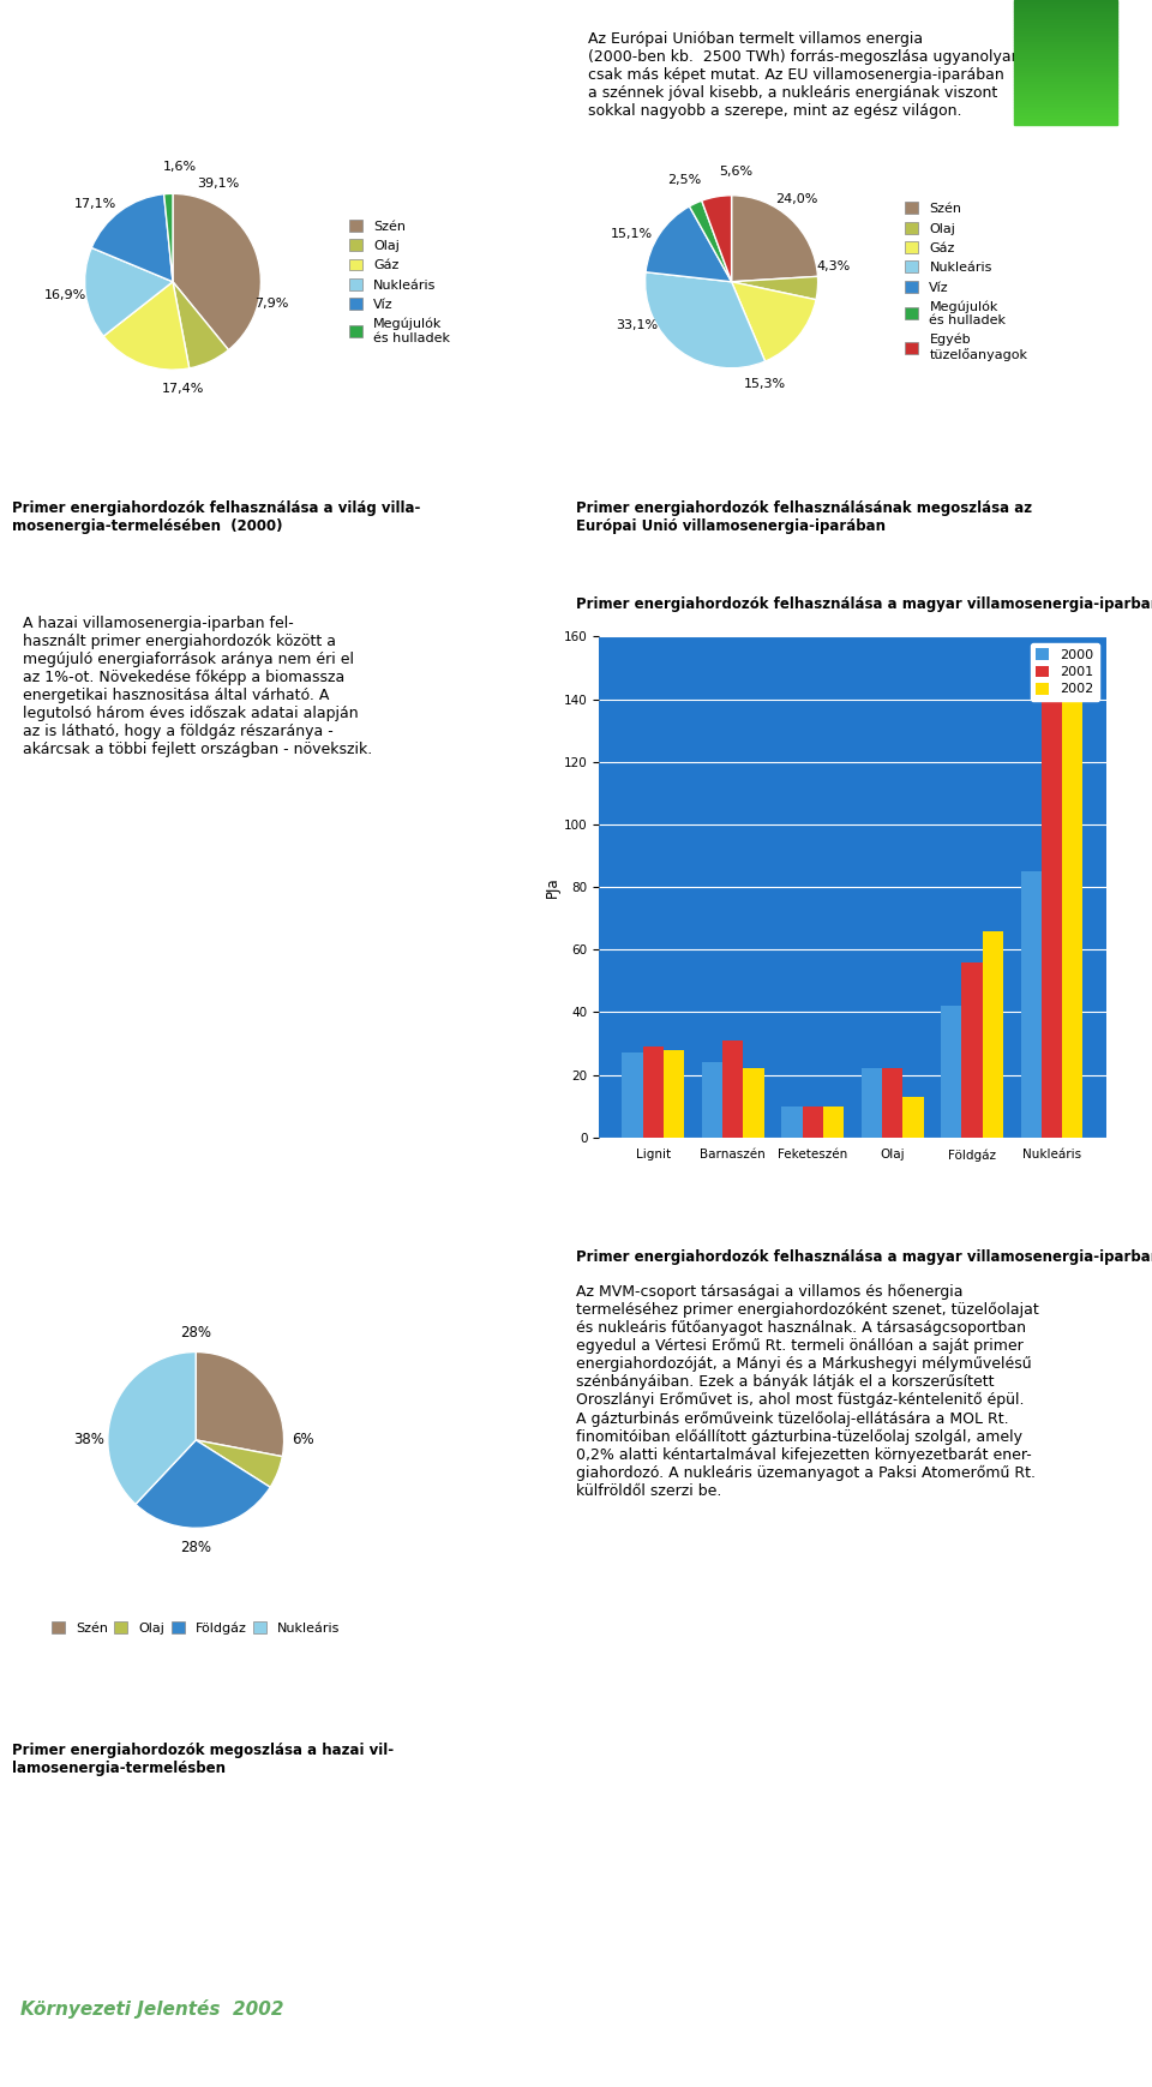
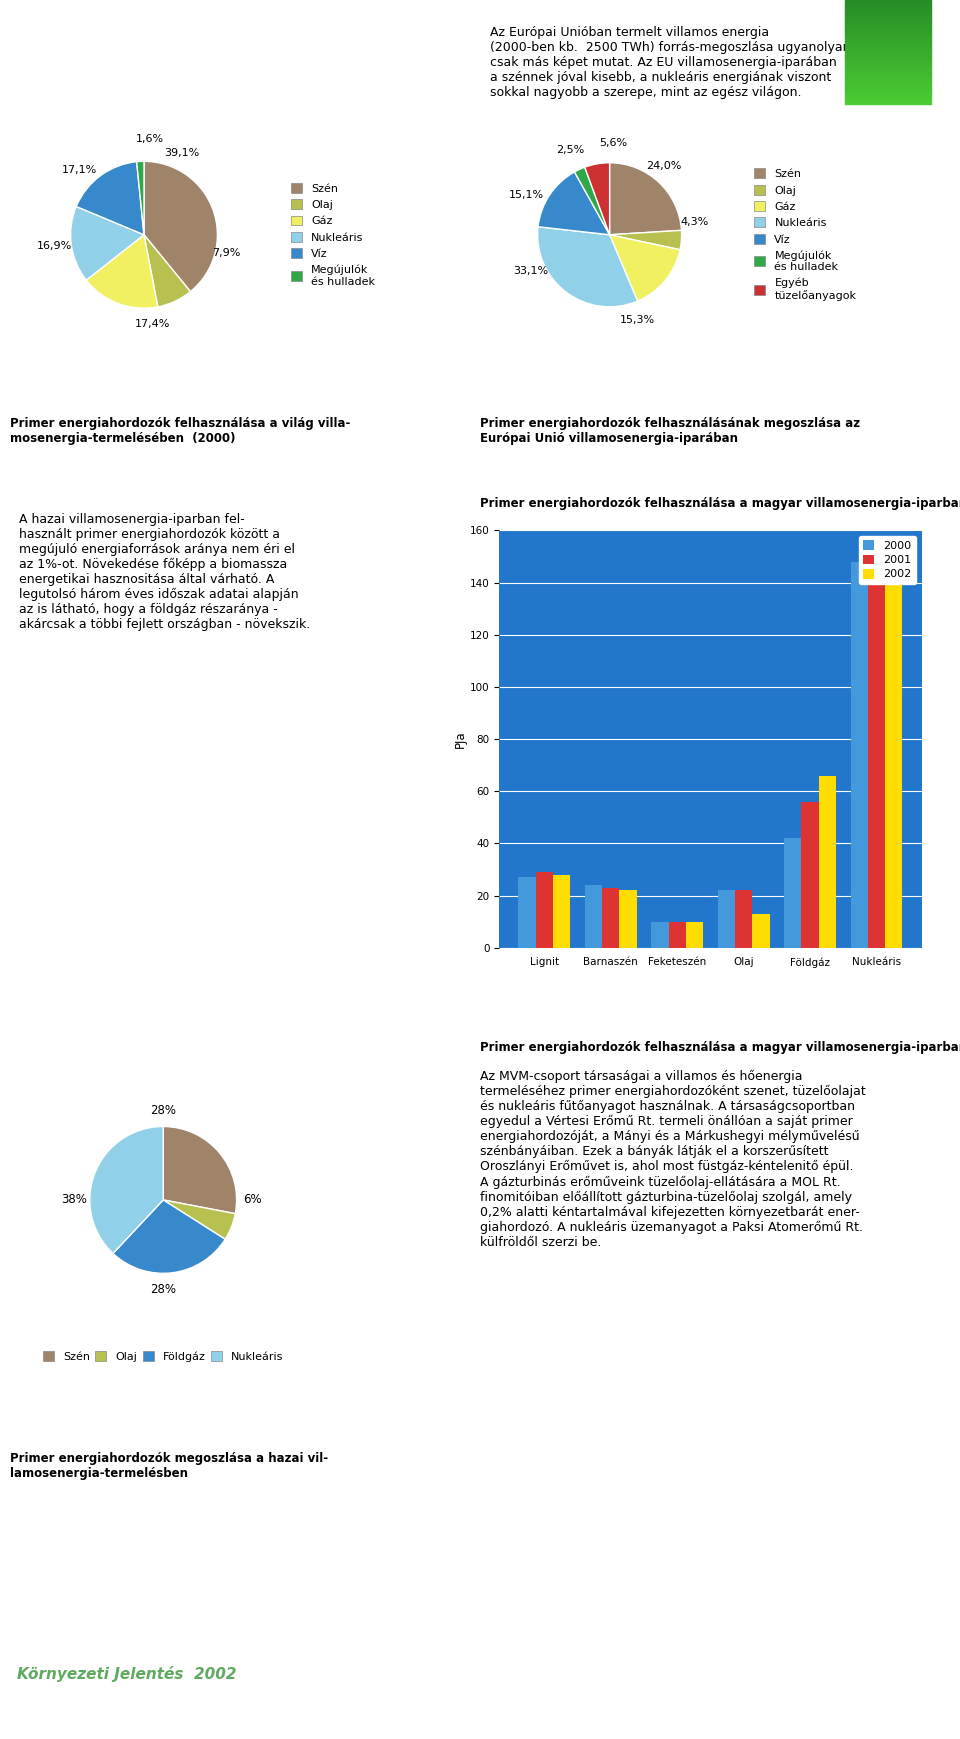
2001/Barnaszén: 31 -> 23
2000/Nukleáris: 85 -> 148
